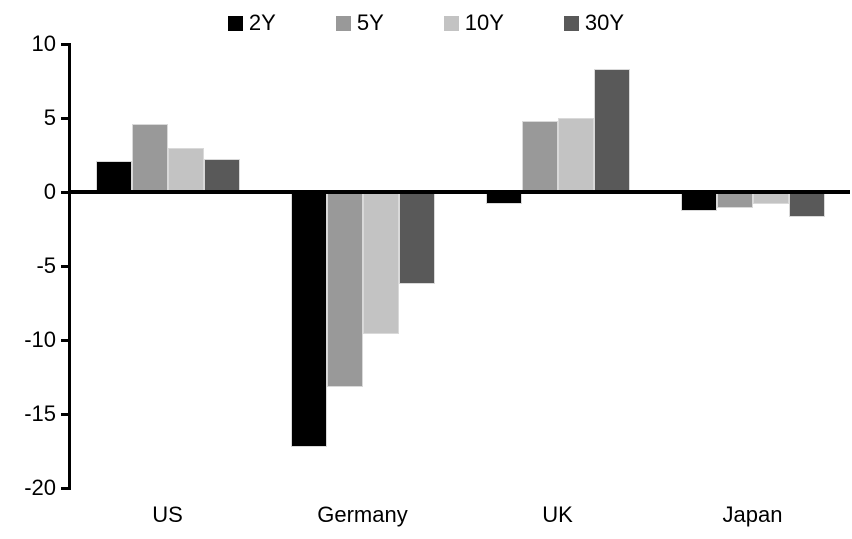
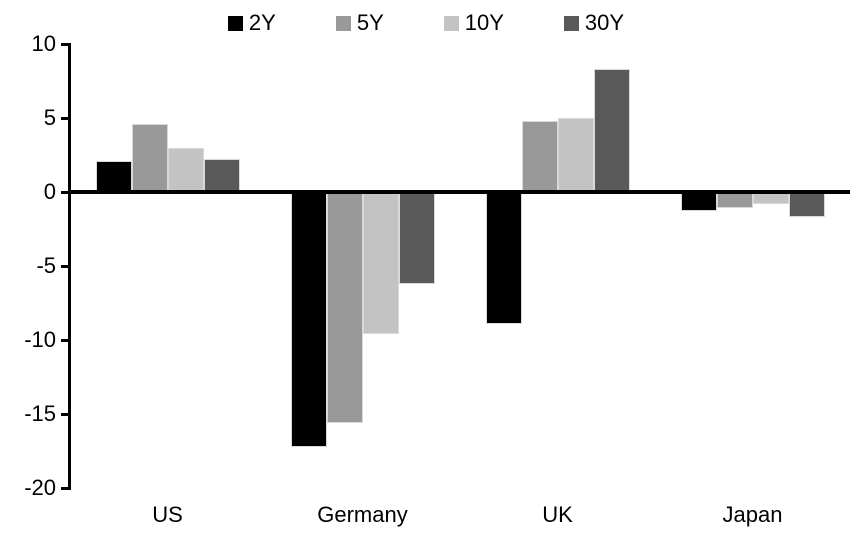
5Y/Germany: -13.2 -> -15.6
2Y/UK: -0.8 -> -8.9
